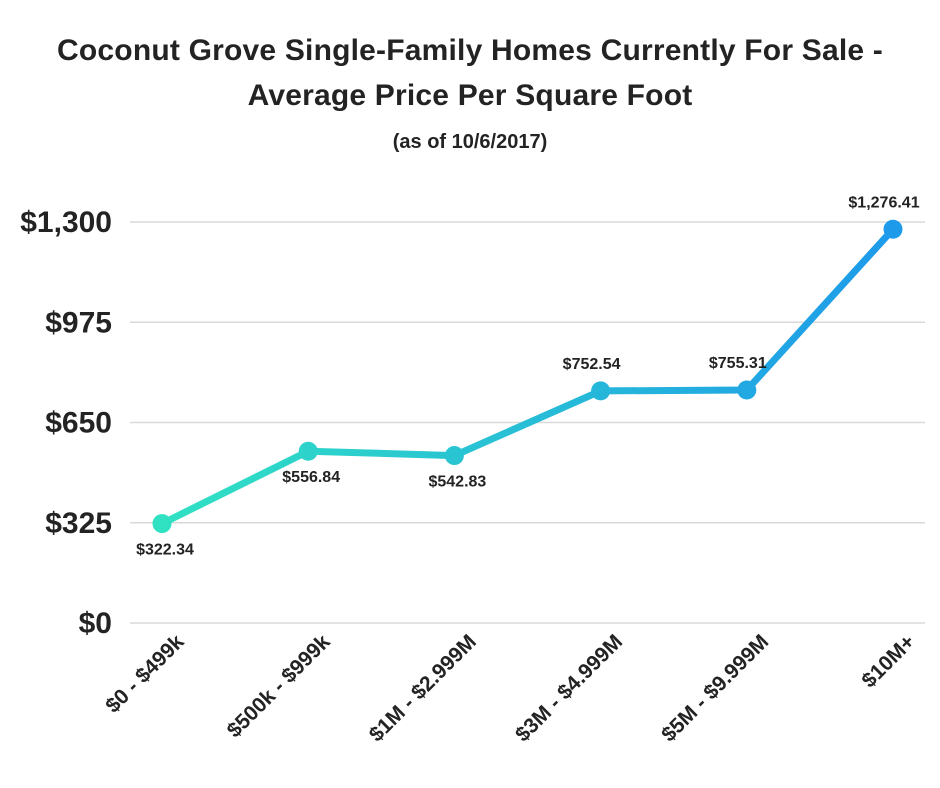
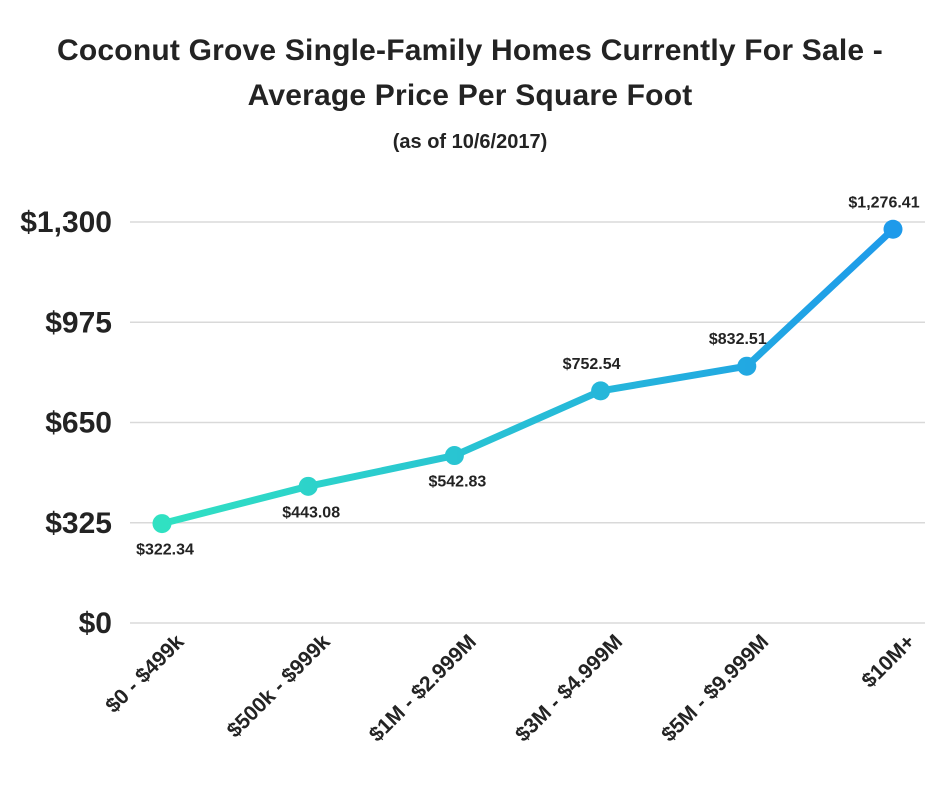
$500k - $999k: $556.84 -> $443.08
$5M - $9.999M: $755.31 -> $832.51
